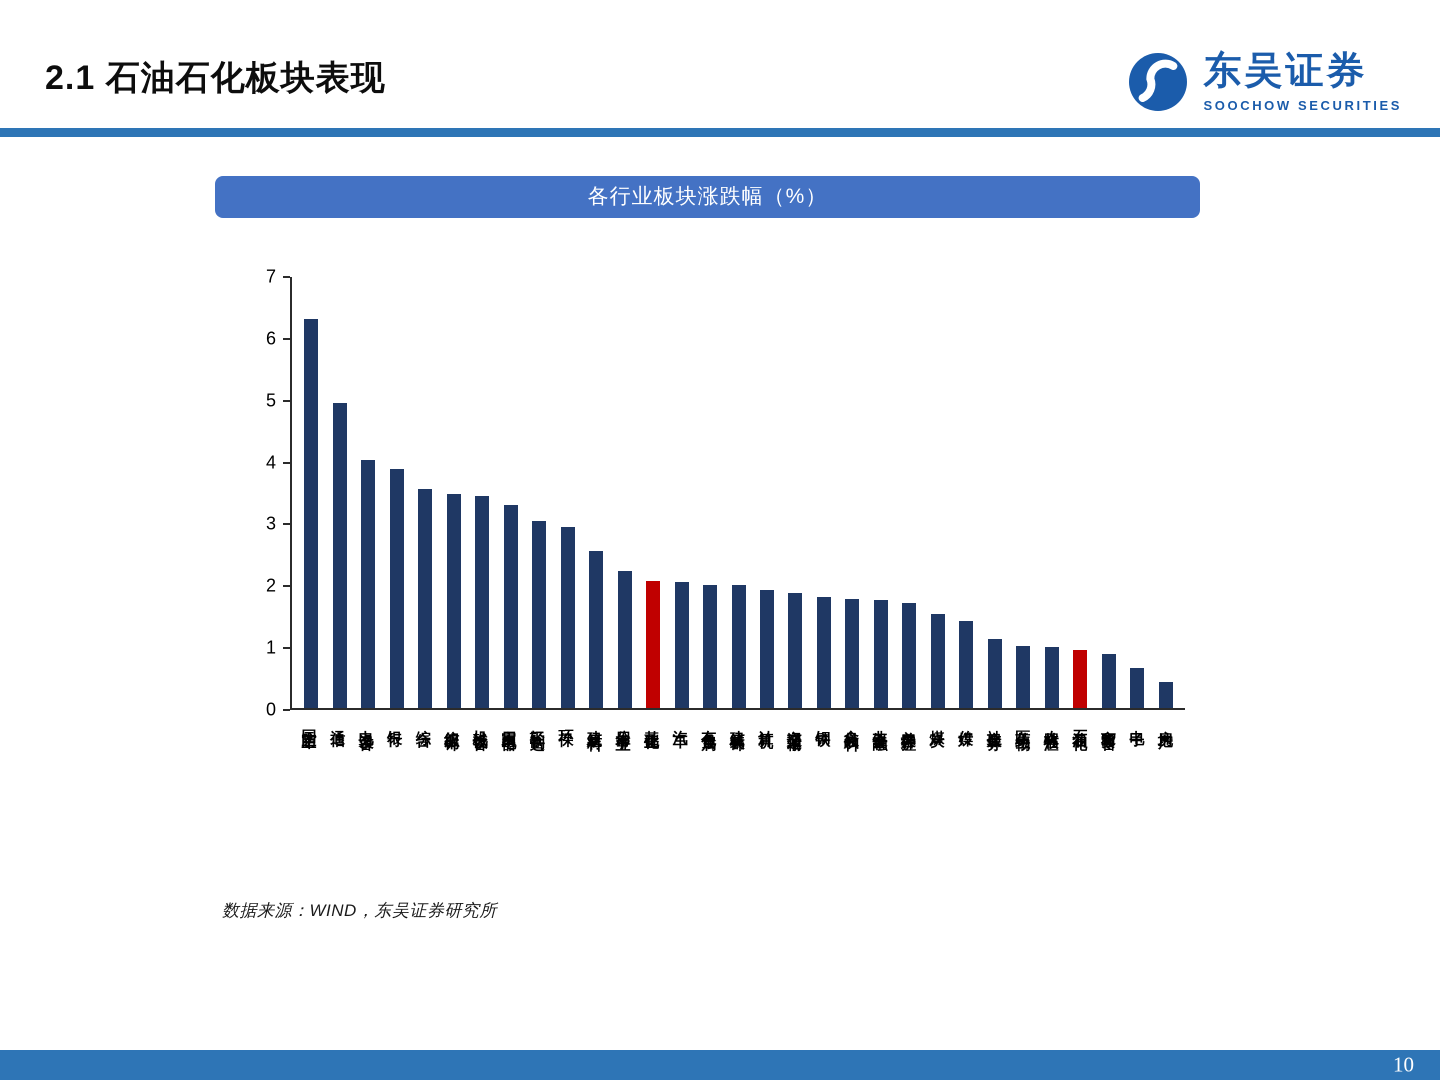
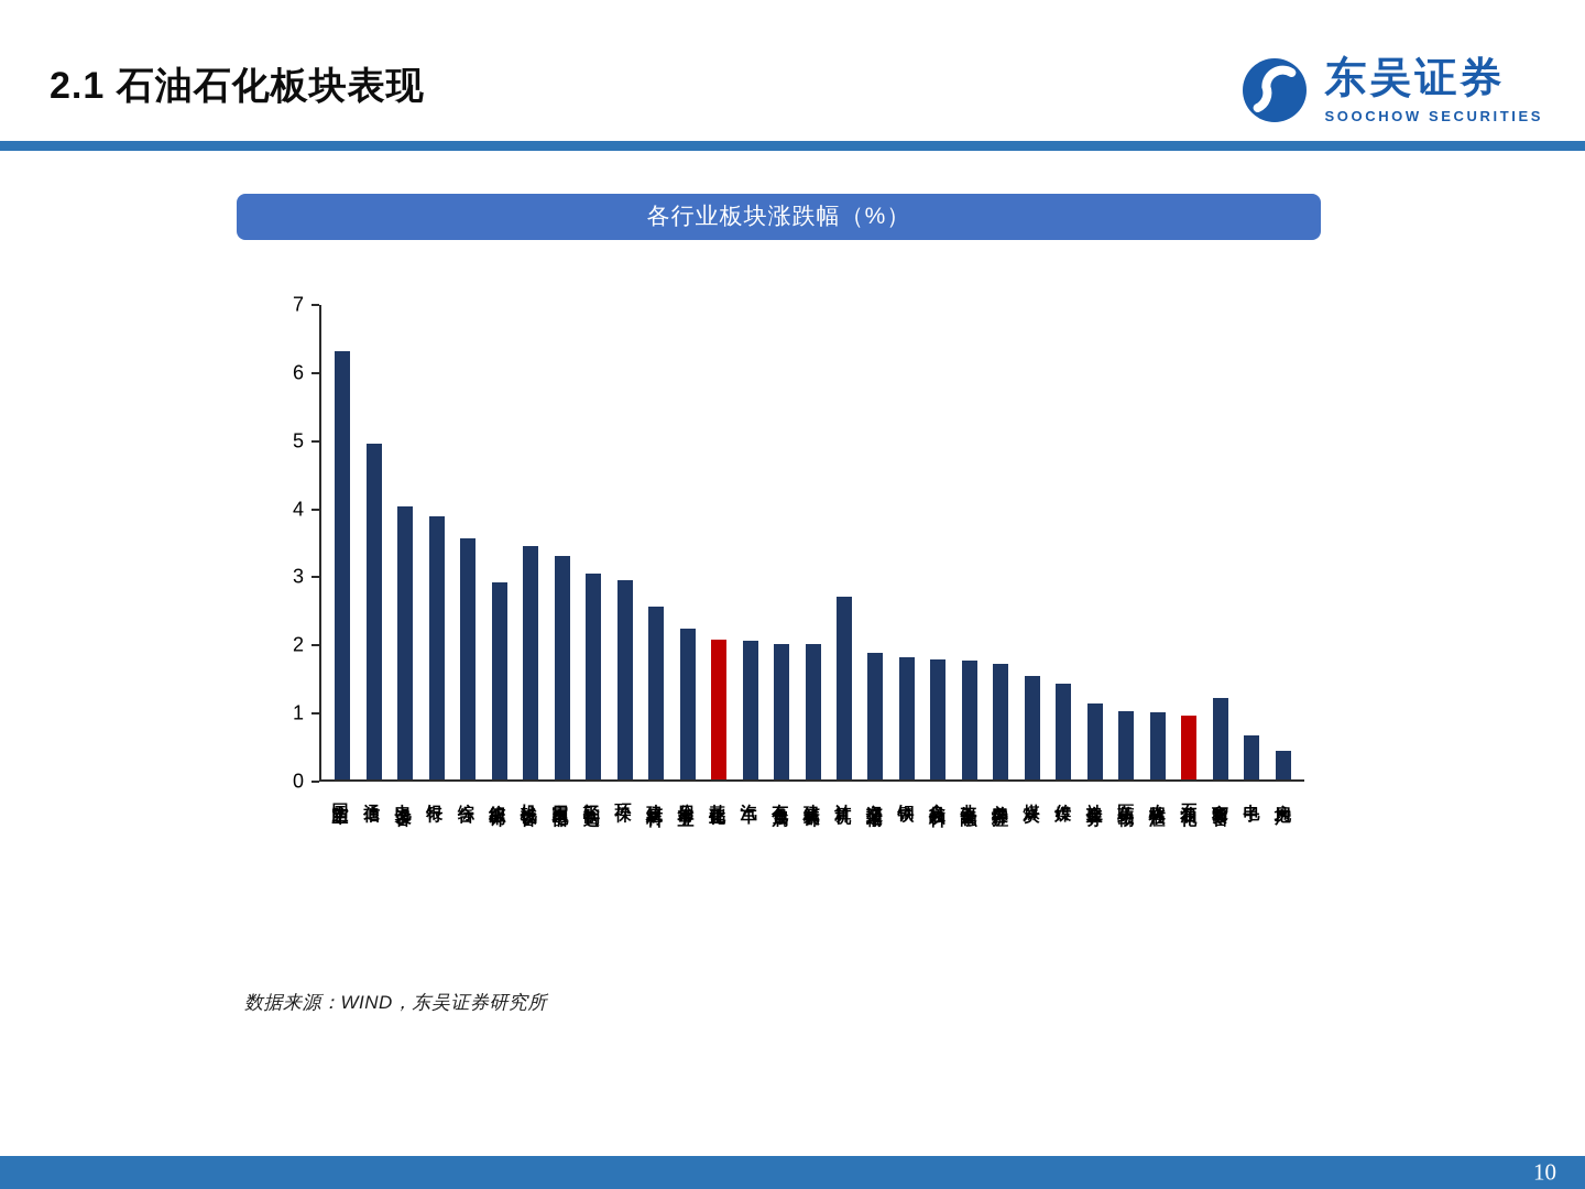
纺织服饰: 3.5 -> 2.9
计算机: 1.9 -> 2.7
商贸零售: 0.9 -> 1.2
